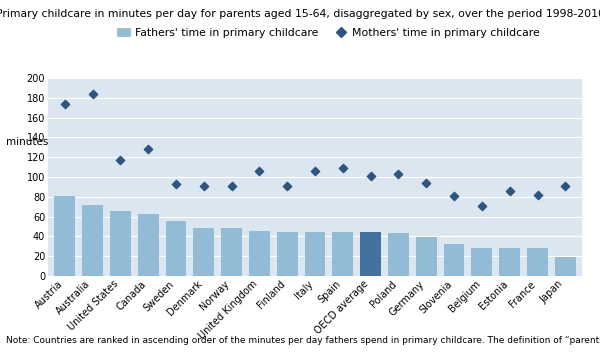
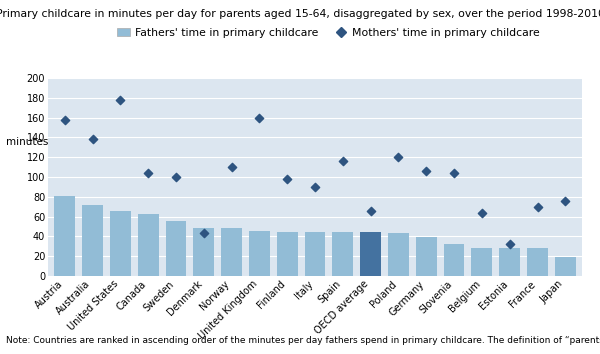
Mothers' time in primary childcare/Austria: 174 -> 158
Mothers' time in primary childcare/Australia: 184 -> 138
Mothers' time in primary childcare/United States: 117 -> 178
Mothers' time in primary childcare/Canada: 128 -> 104
Mothers' time in primary childcare/Sweden: 93 -> 100
Mothers' time in primary childcare/Denmark: 91 -> 44
Mothers' time in primary childcare/Norway: 91 -> 110
Mothers' time in primary childcare/United Kingdom: 106 -> 160
Mothers' time in primary childcare/Finland: 91 -> 98
Mothers' time in primary childcare/Italy: 106 -> 90
Mothers' time in primary childcare/Spain: 109 -> 116
Mothers' time in primary childcare/OECD average: 101 -> 66
Mothers' time in primary childcare/Poland: 103 -> 120
Mothers' time in primary childcare/Germany: 94 -> 106
Mothers' time in primary childcare/Slovenia: 81 -> 104
Mothers' time in primary childcare/Belgium: 71 -> 64
Mothers' time in primary childcare/Estonia: 86 -> 32
Mothers' time in primary childcare/France: 82 -> 70
Mothers' time in primary childcare/Japan: 91 -> 76
